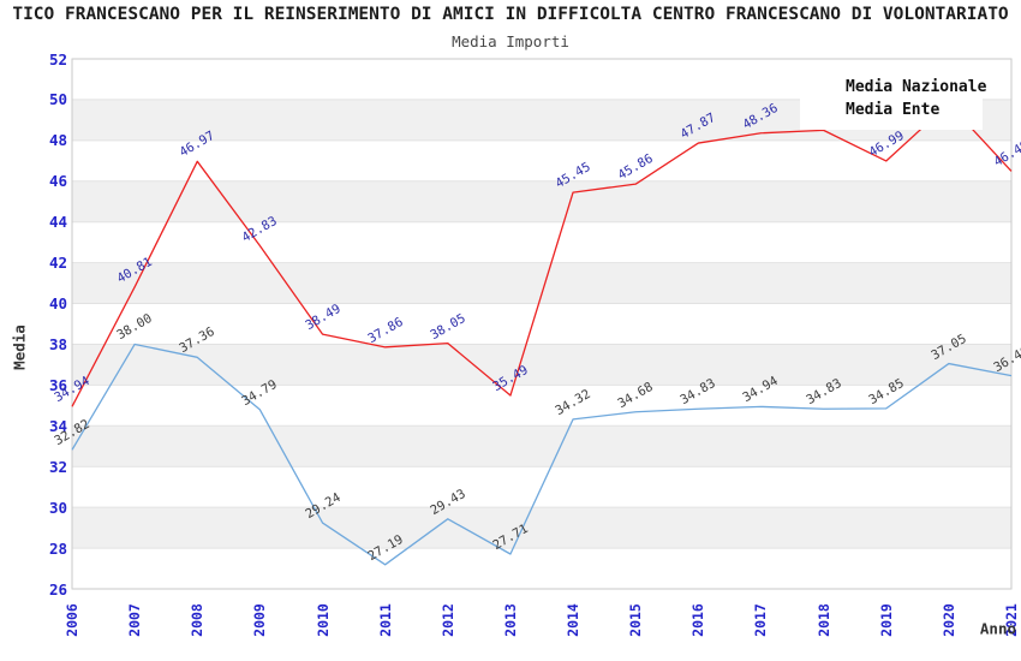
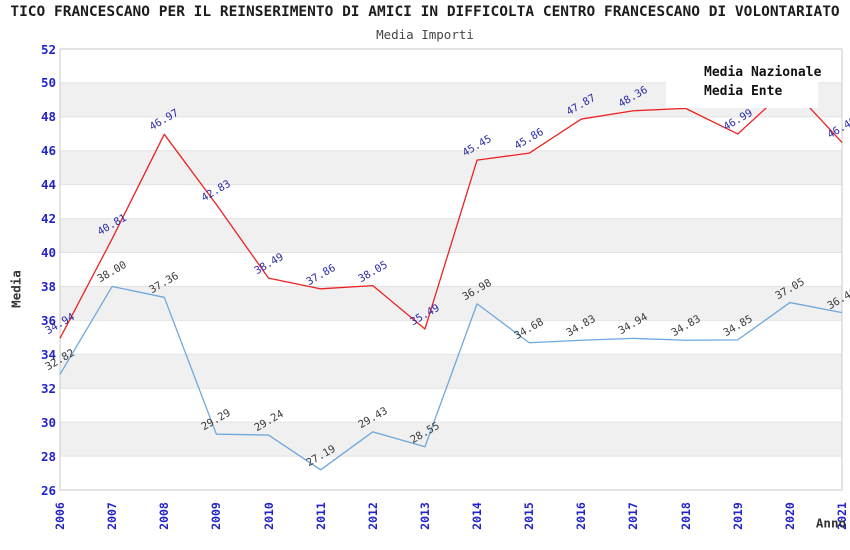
Media Nazionale/2009: 34.79 -> 29.29
Media Nazionale/2013: 27.71 -> 28.55
Media Nazionale/2014: 34.32 -> 36.98
